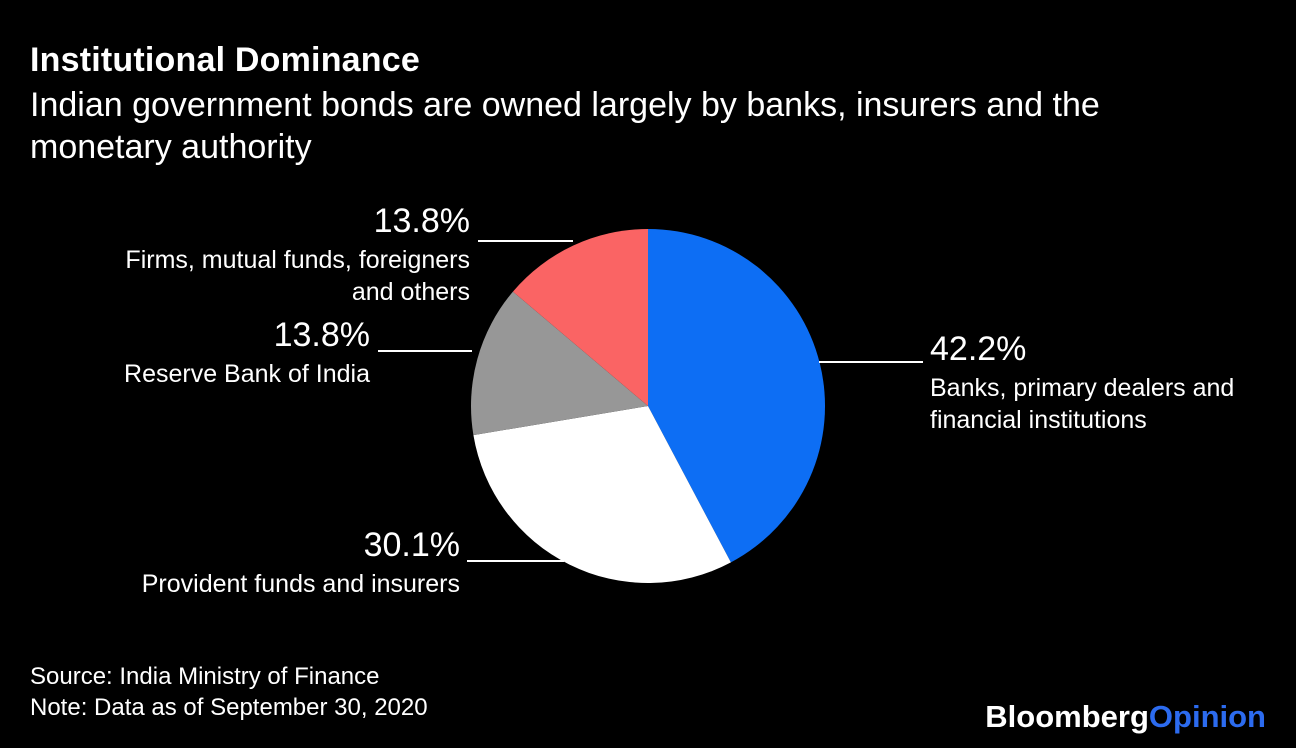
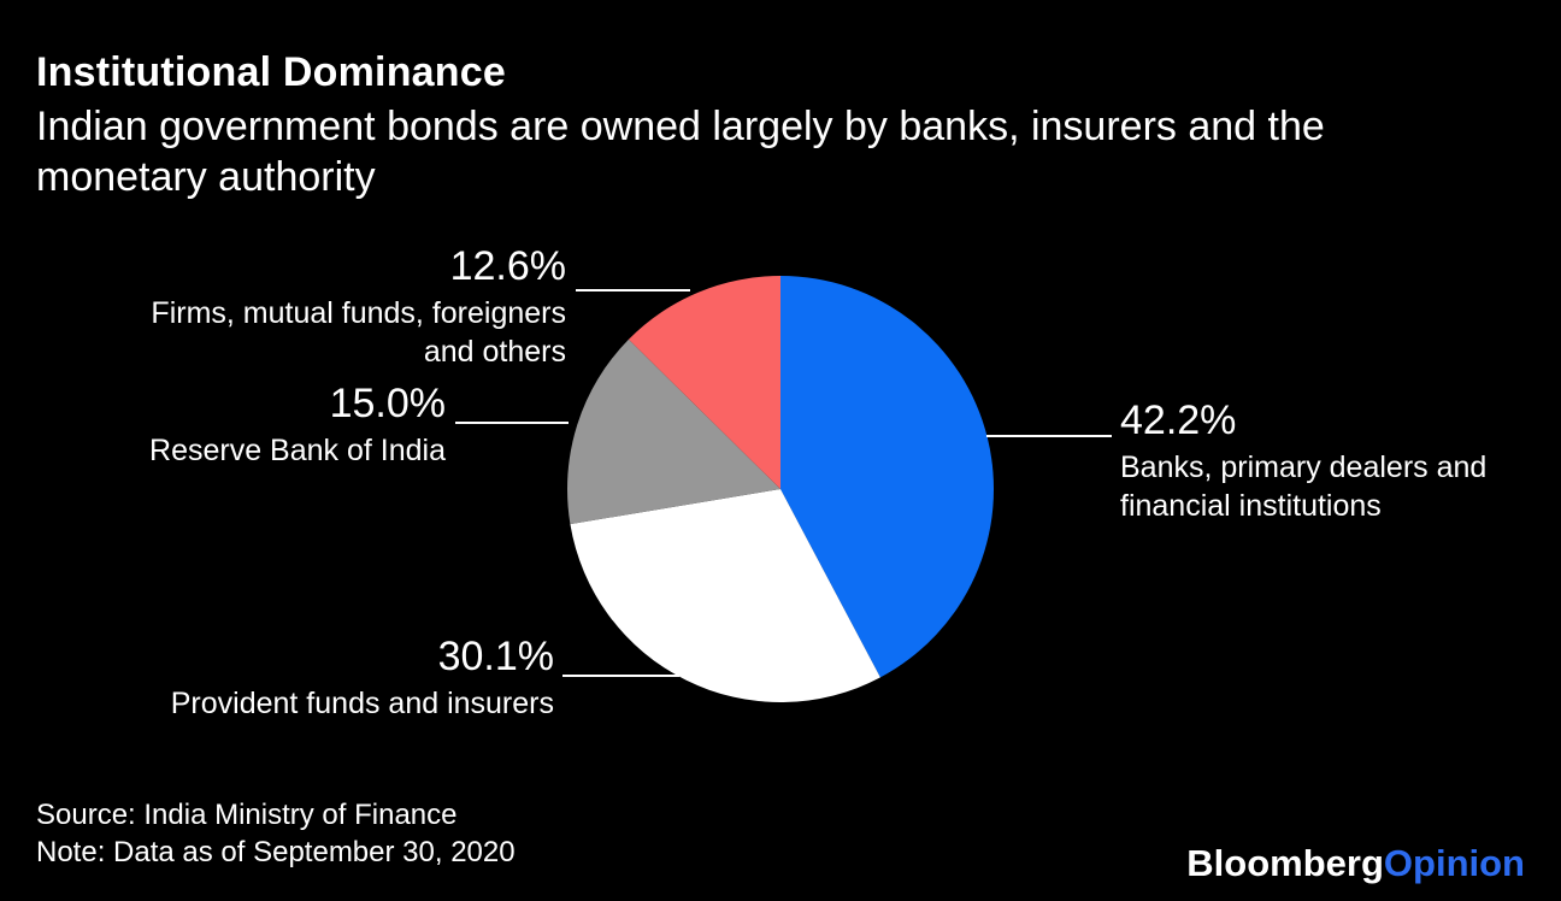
Reserve Bank of India: 13.8% -> 15.0%
Firms, mutual funds, foreigners and others: 13.8% -> 12.6%
